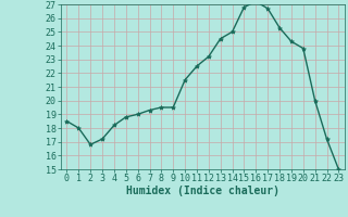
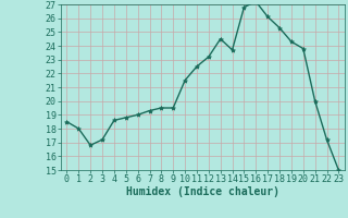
4: 18.2 -> 18.6
14: 25.0 -> 23.7
17: 26.7 -> 26.1
